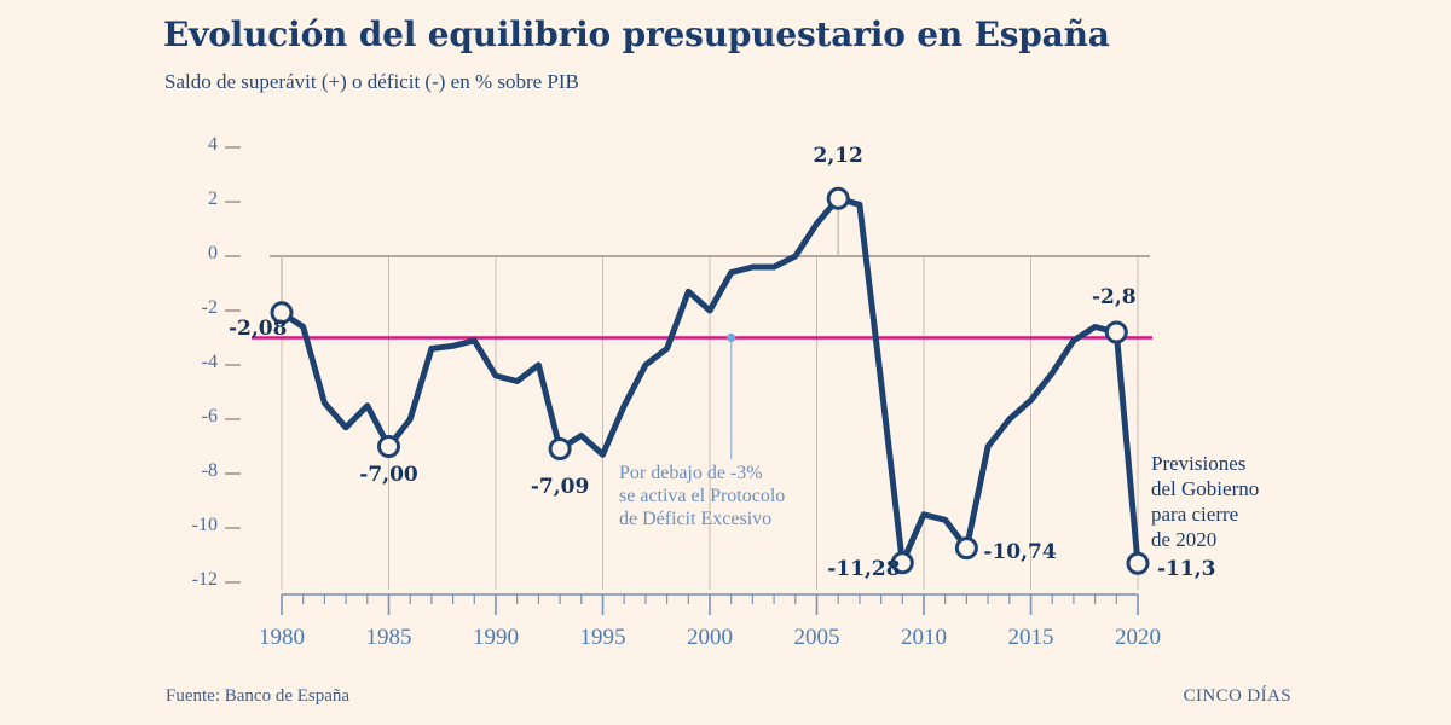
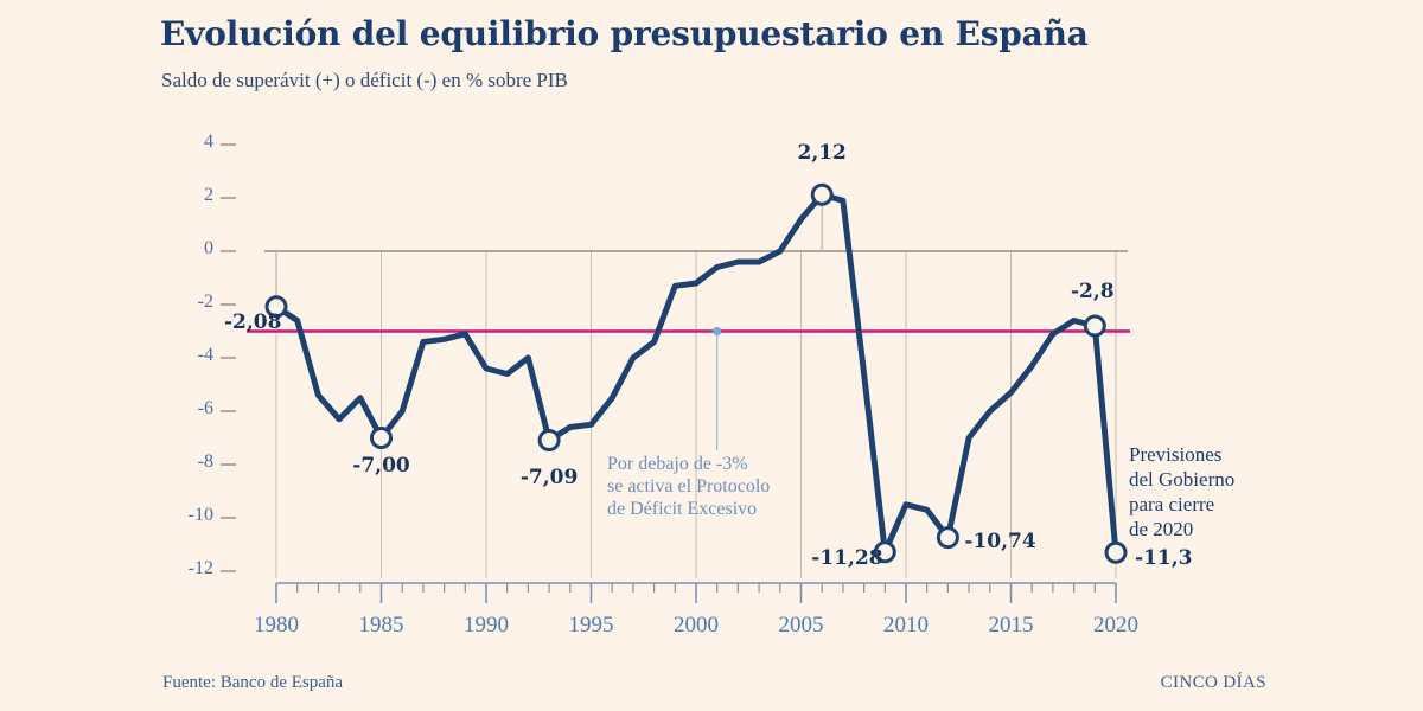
1995: -7.3 -> -6.5
2000: -2.0 -> -1.2
